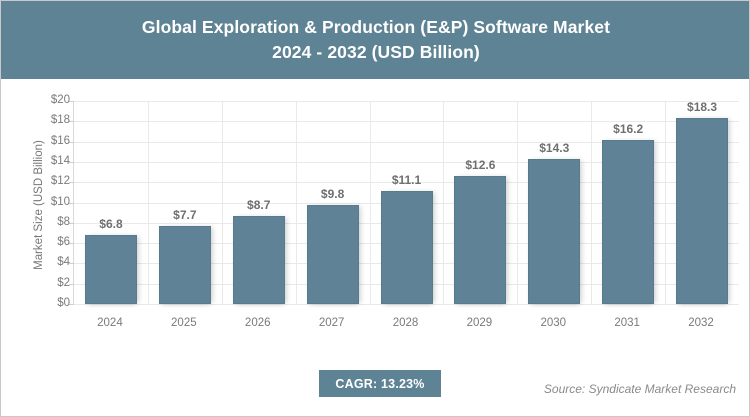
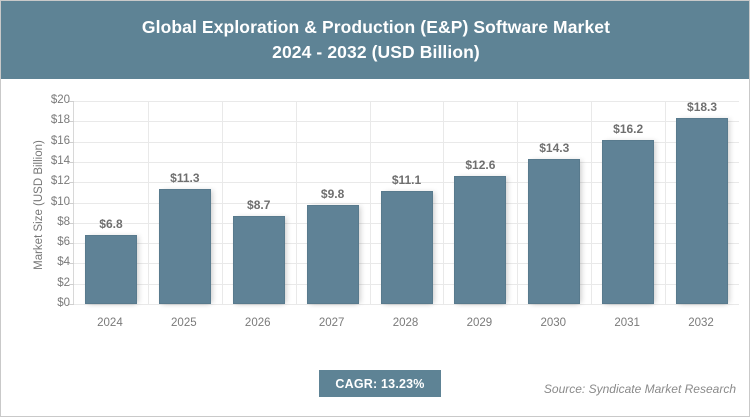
2025: $7.7 -> $11.3
